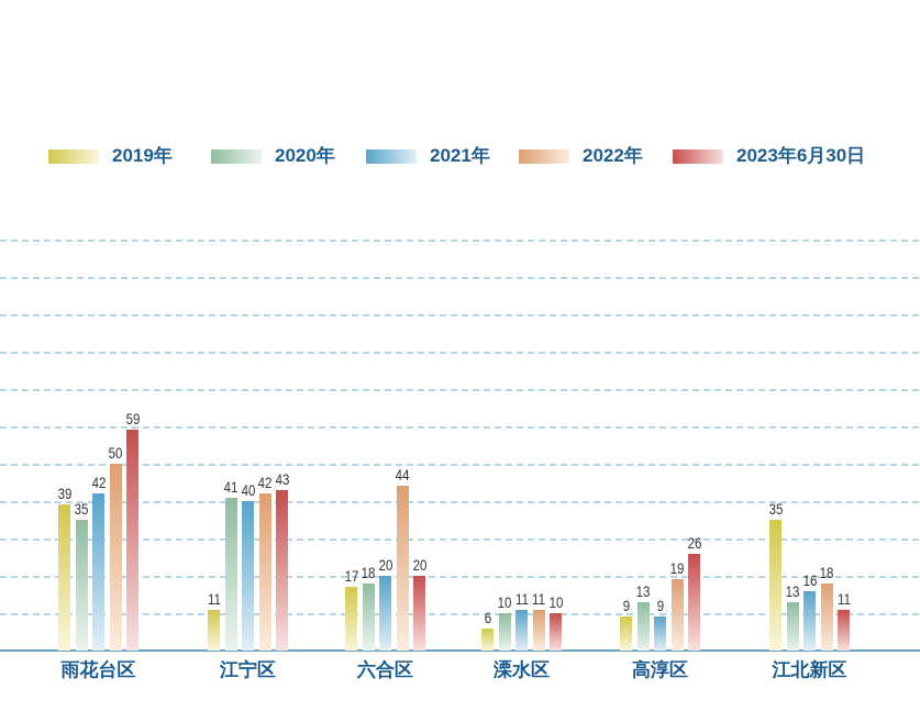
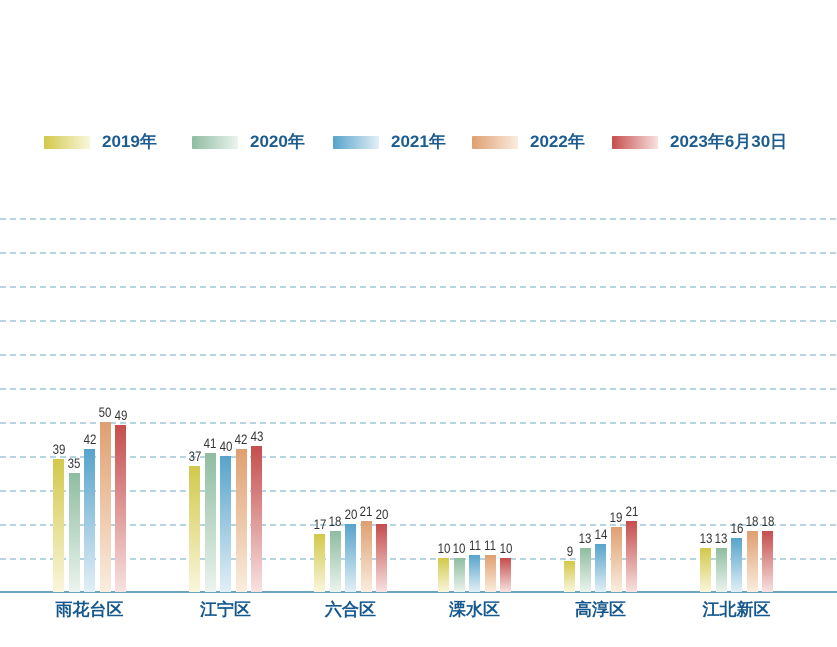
2023年6月30日/雨花台区: 59 -> 49
2019年/江宁区: 11 -> 37
2022年/六合区: 44 -> 21
2019年/溧水区: 6 -> 10
2021年/高淳区: 9 -> 14
2023年6月30日/高淳区: 26 -> 21
2019年/江北新区: 35 -> 13
2023年6月30日/江北新区: 11 -> 18
